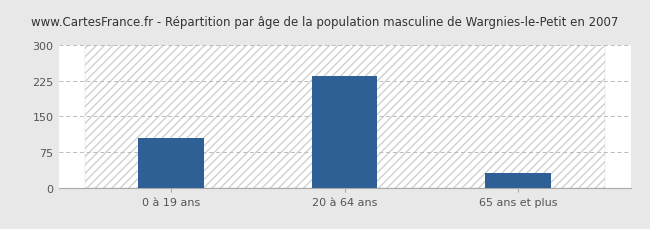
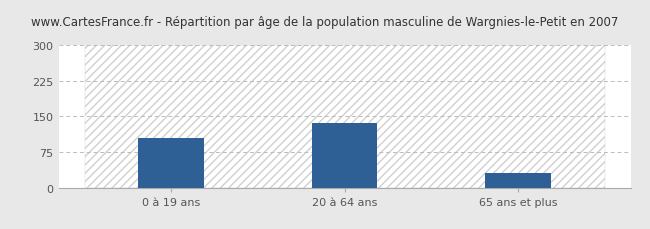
20 à 64 ans: 235 -> 135
